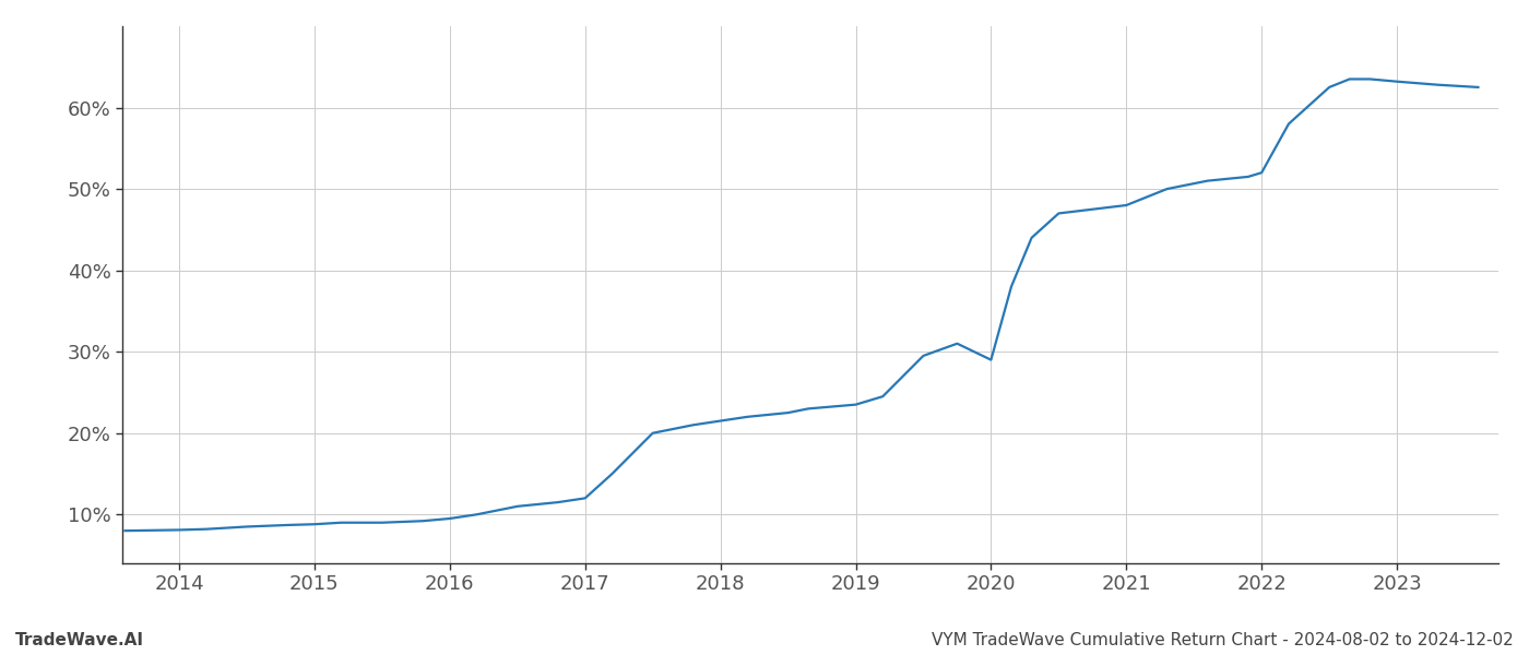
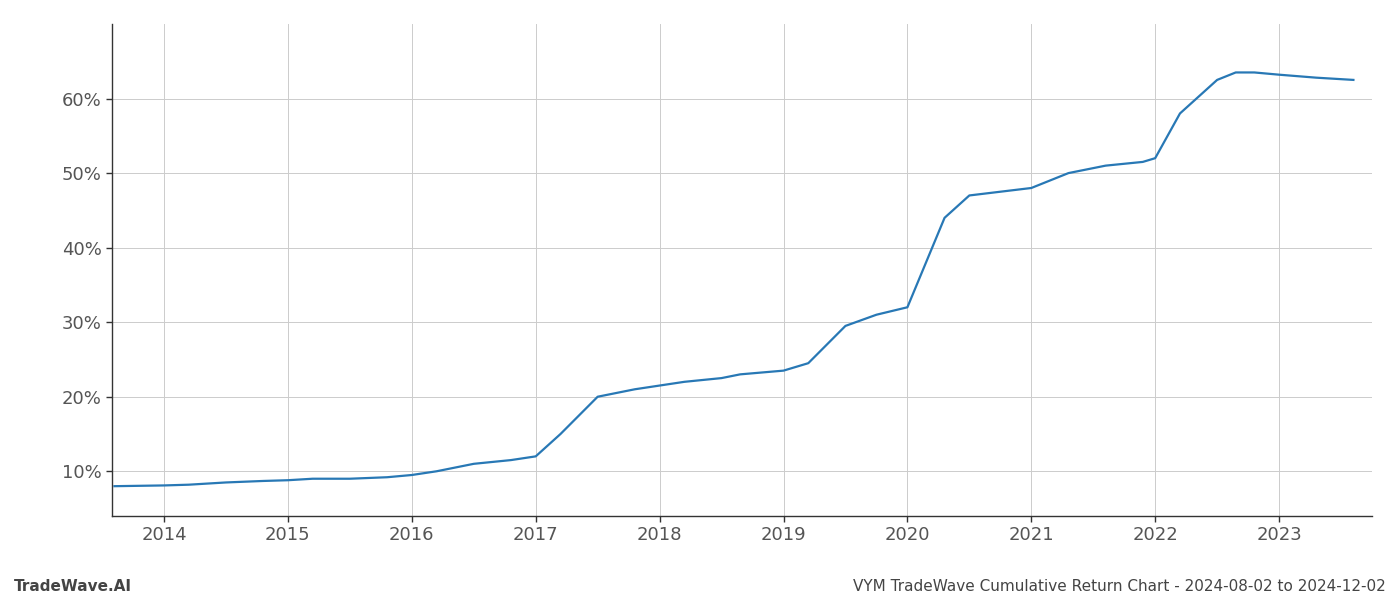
2020: 29.0% -> 32.0%
